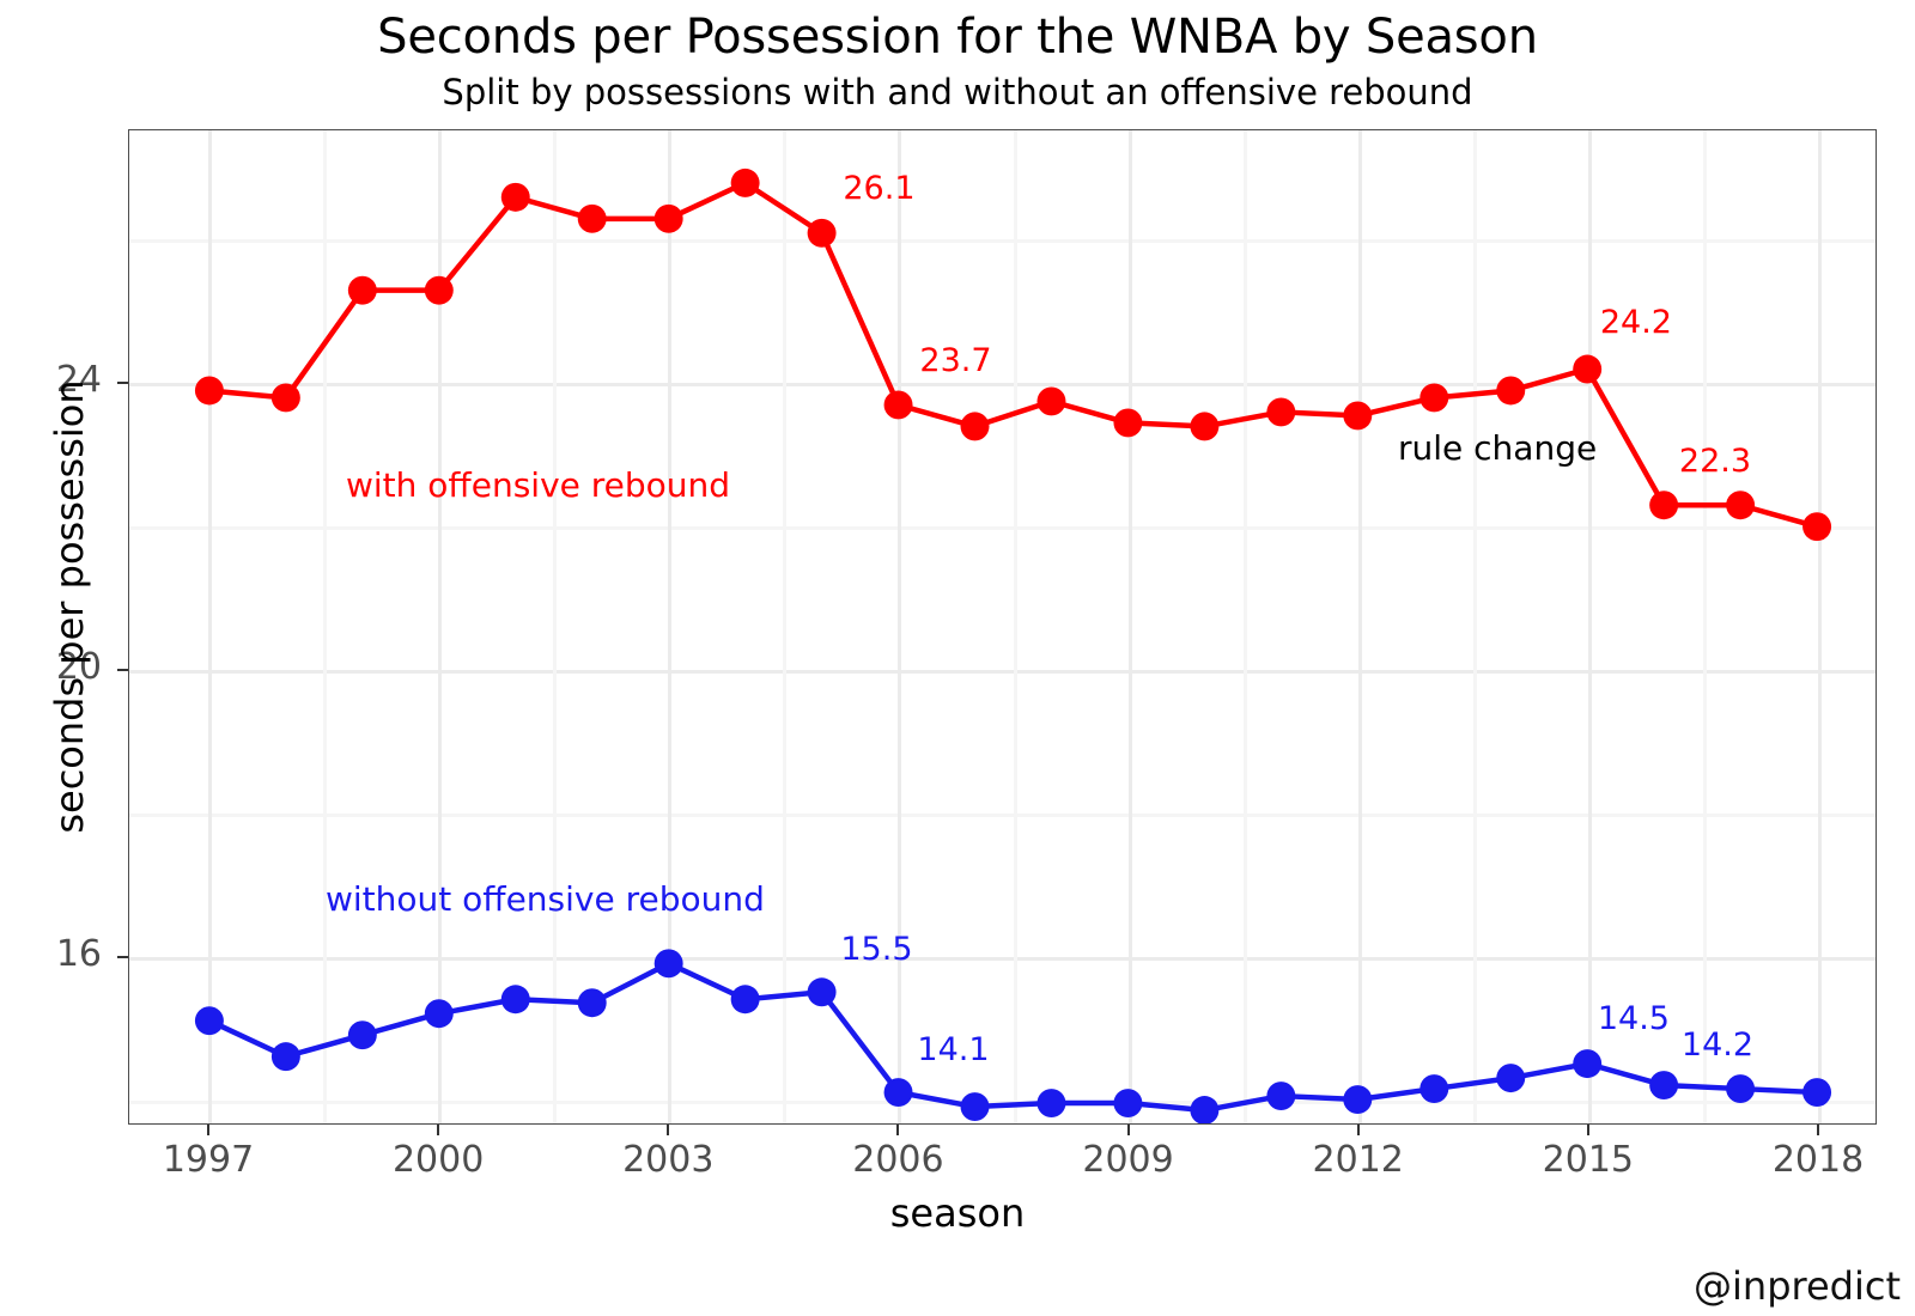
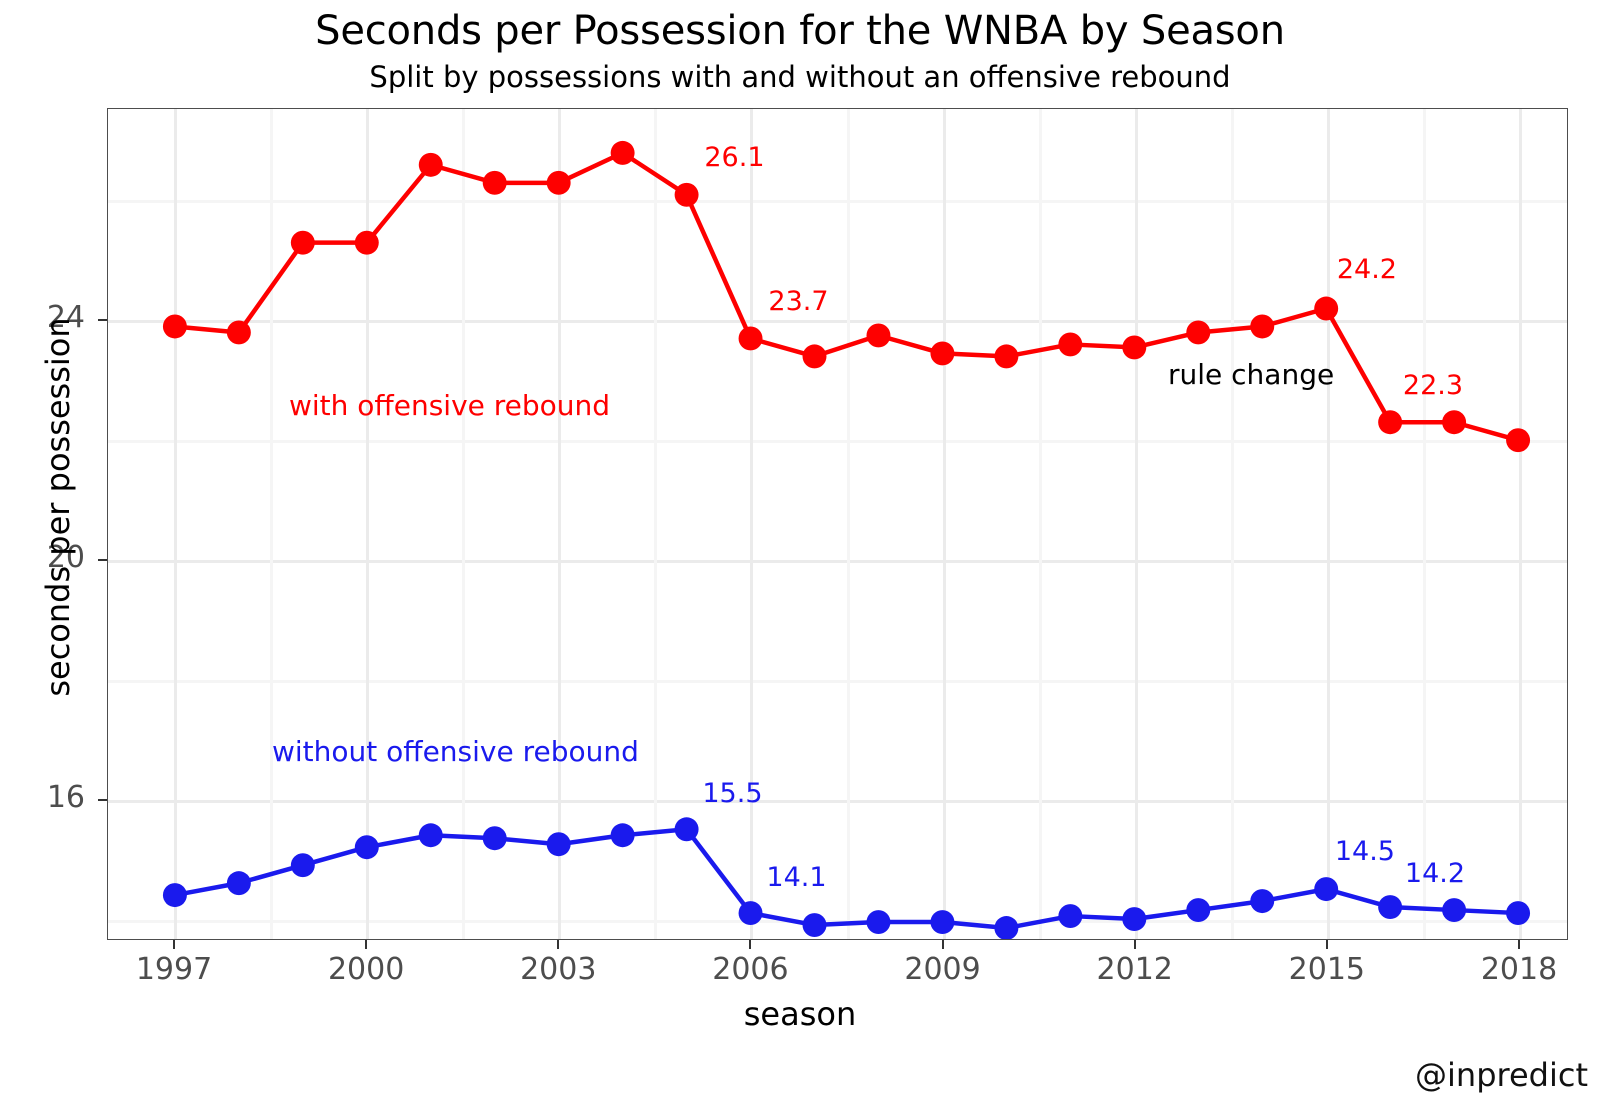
without offensive rebound/1997: 15.1 -> 14.4
without offensive rebound/2003: 15.9 -> 15.2
